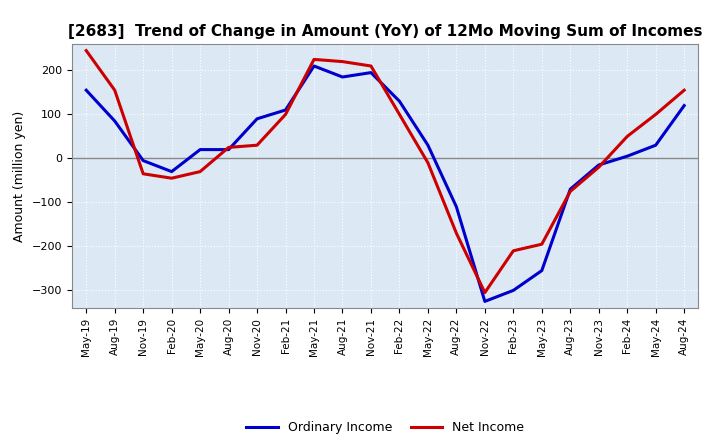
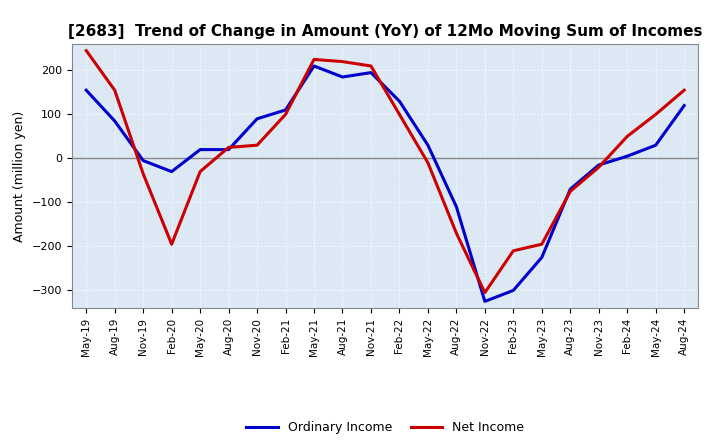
Net Income/Feb-20: -45 -> -195
Ordinary Income/May-23: -255 -> -225
